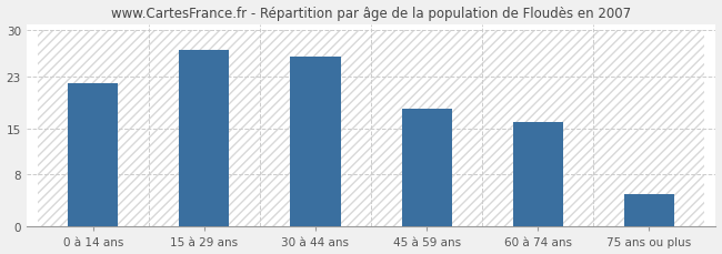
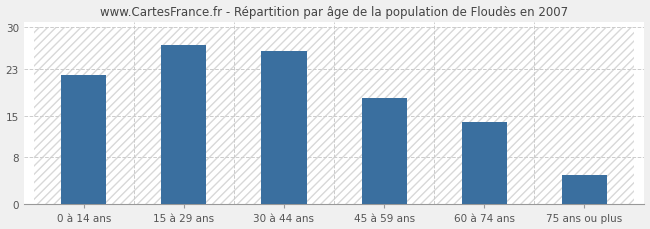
60 à 74 ans: 16 -> 14
